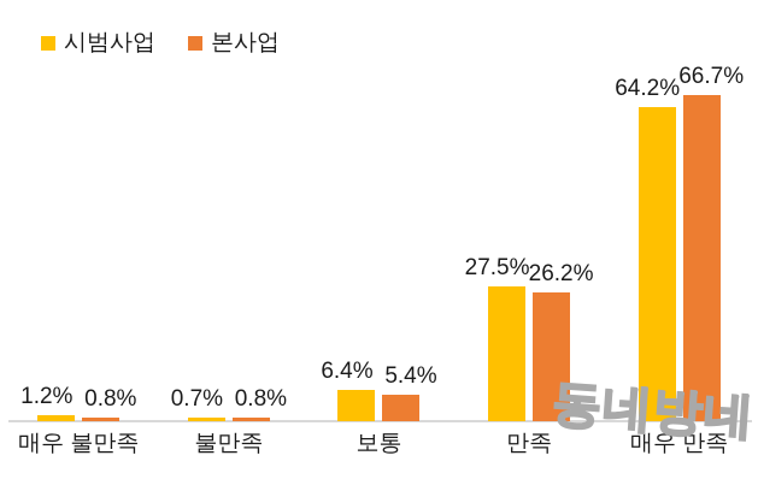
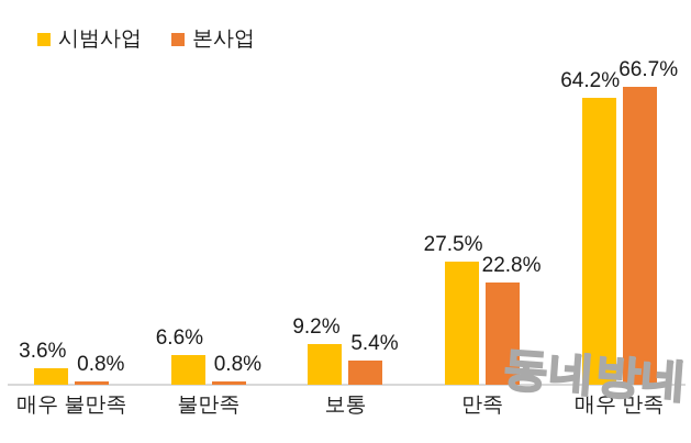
시범사업/매우 불만족: 1.2% -> 3.6%
시범사업/불만족: 0.7% -> 6.6%
시범사업/보통: 6.4% -> 9.2%
본사업/만족: 26.2% -> 22.8%
